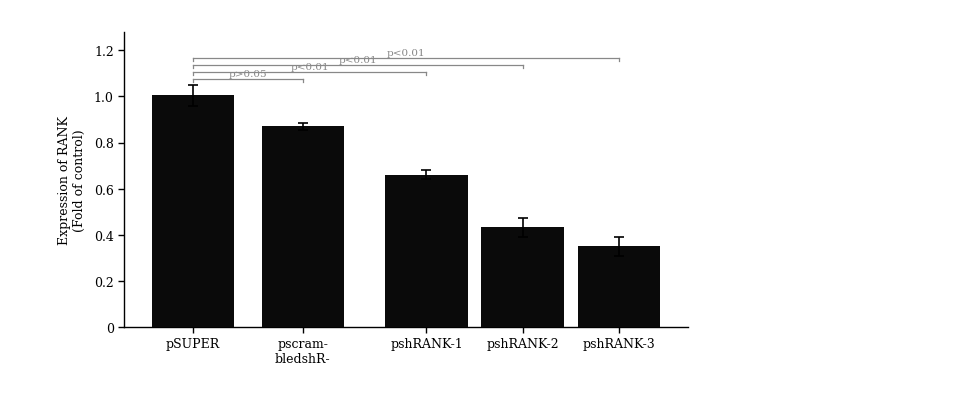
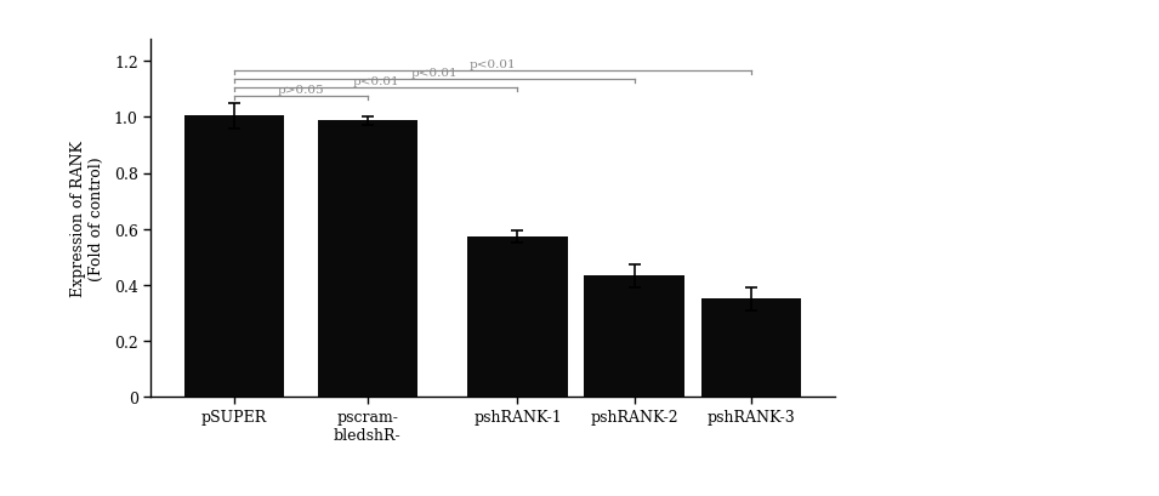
pscram- bledshR-: 0.870 -> 0.988
pshRANK-1: 0.660 -> 0.572
